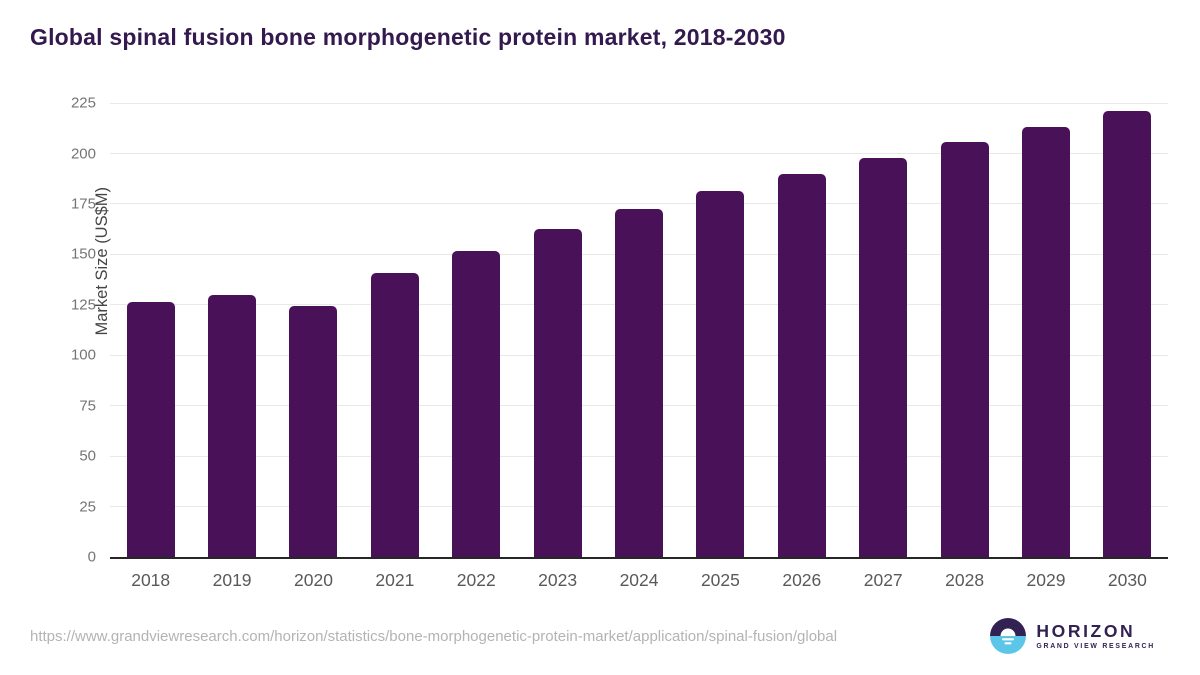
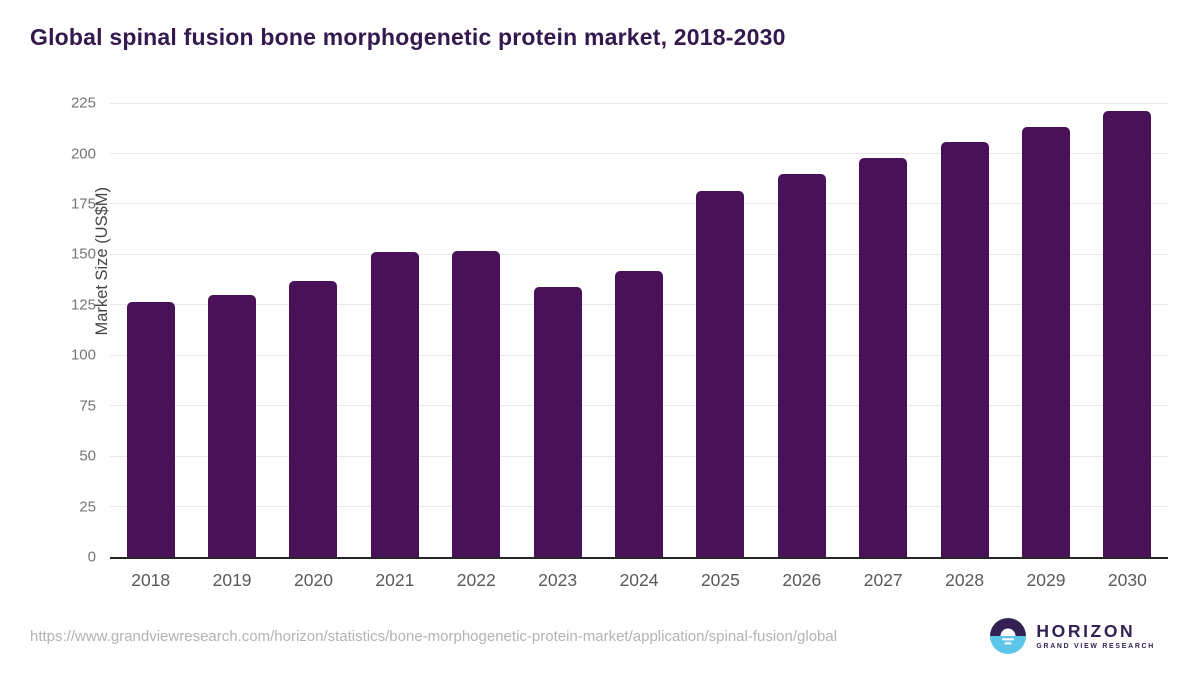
2020: 124 -> 137
2021: 141 -> 151
2023: 162 -> 134
2024: 172 -> 142
